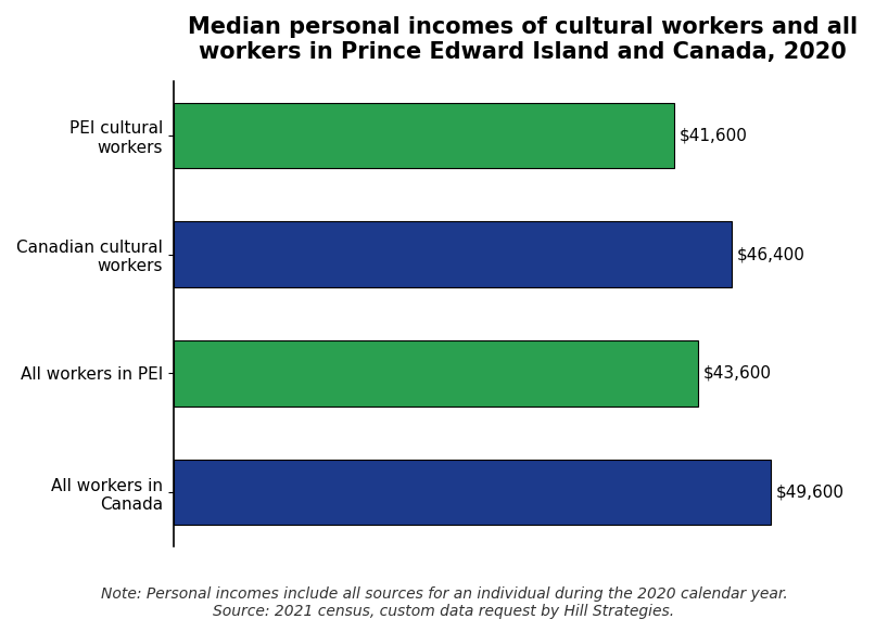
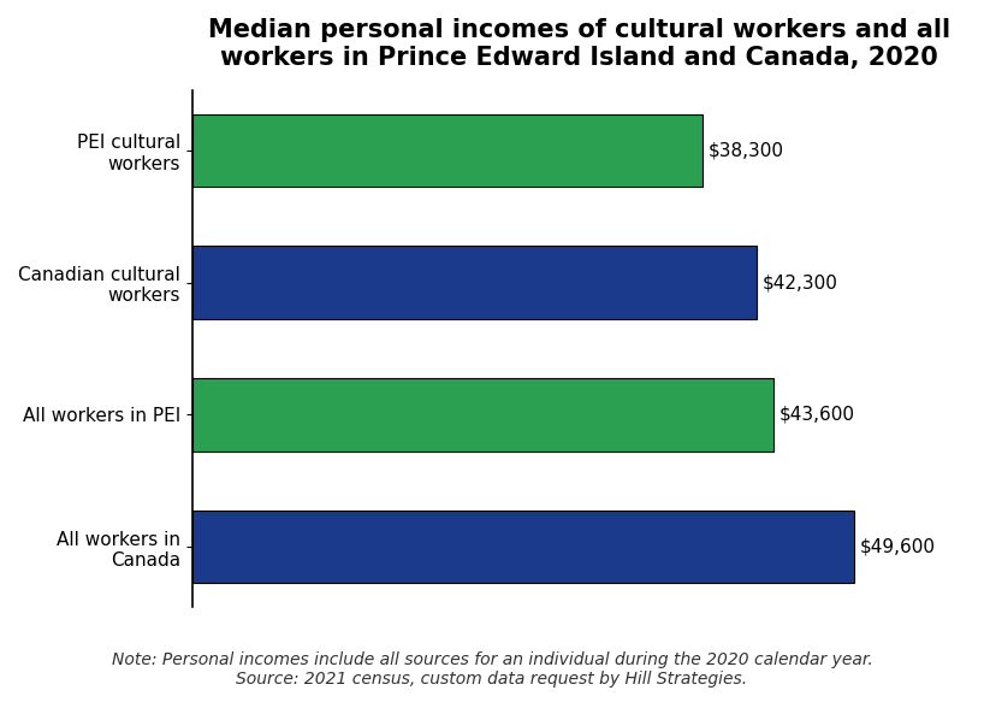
PEI cultural workers: $41,600 -> $38,300
Canadian cultural workers: $46,400 -> $42,300
